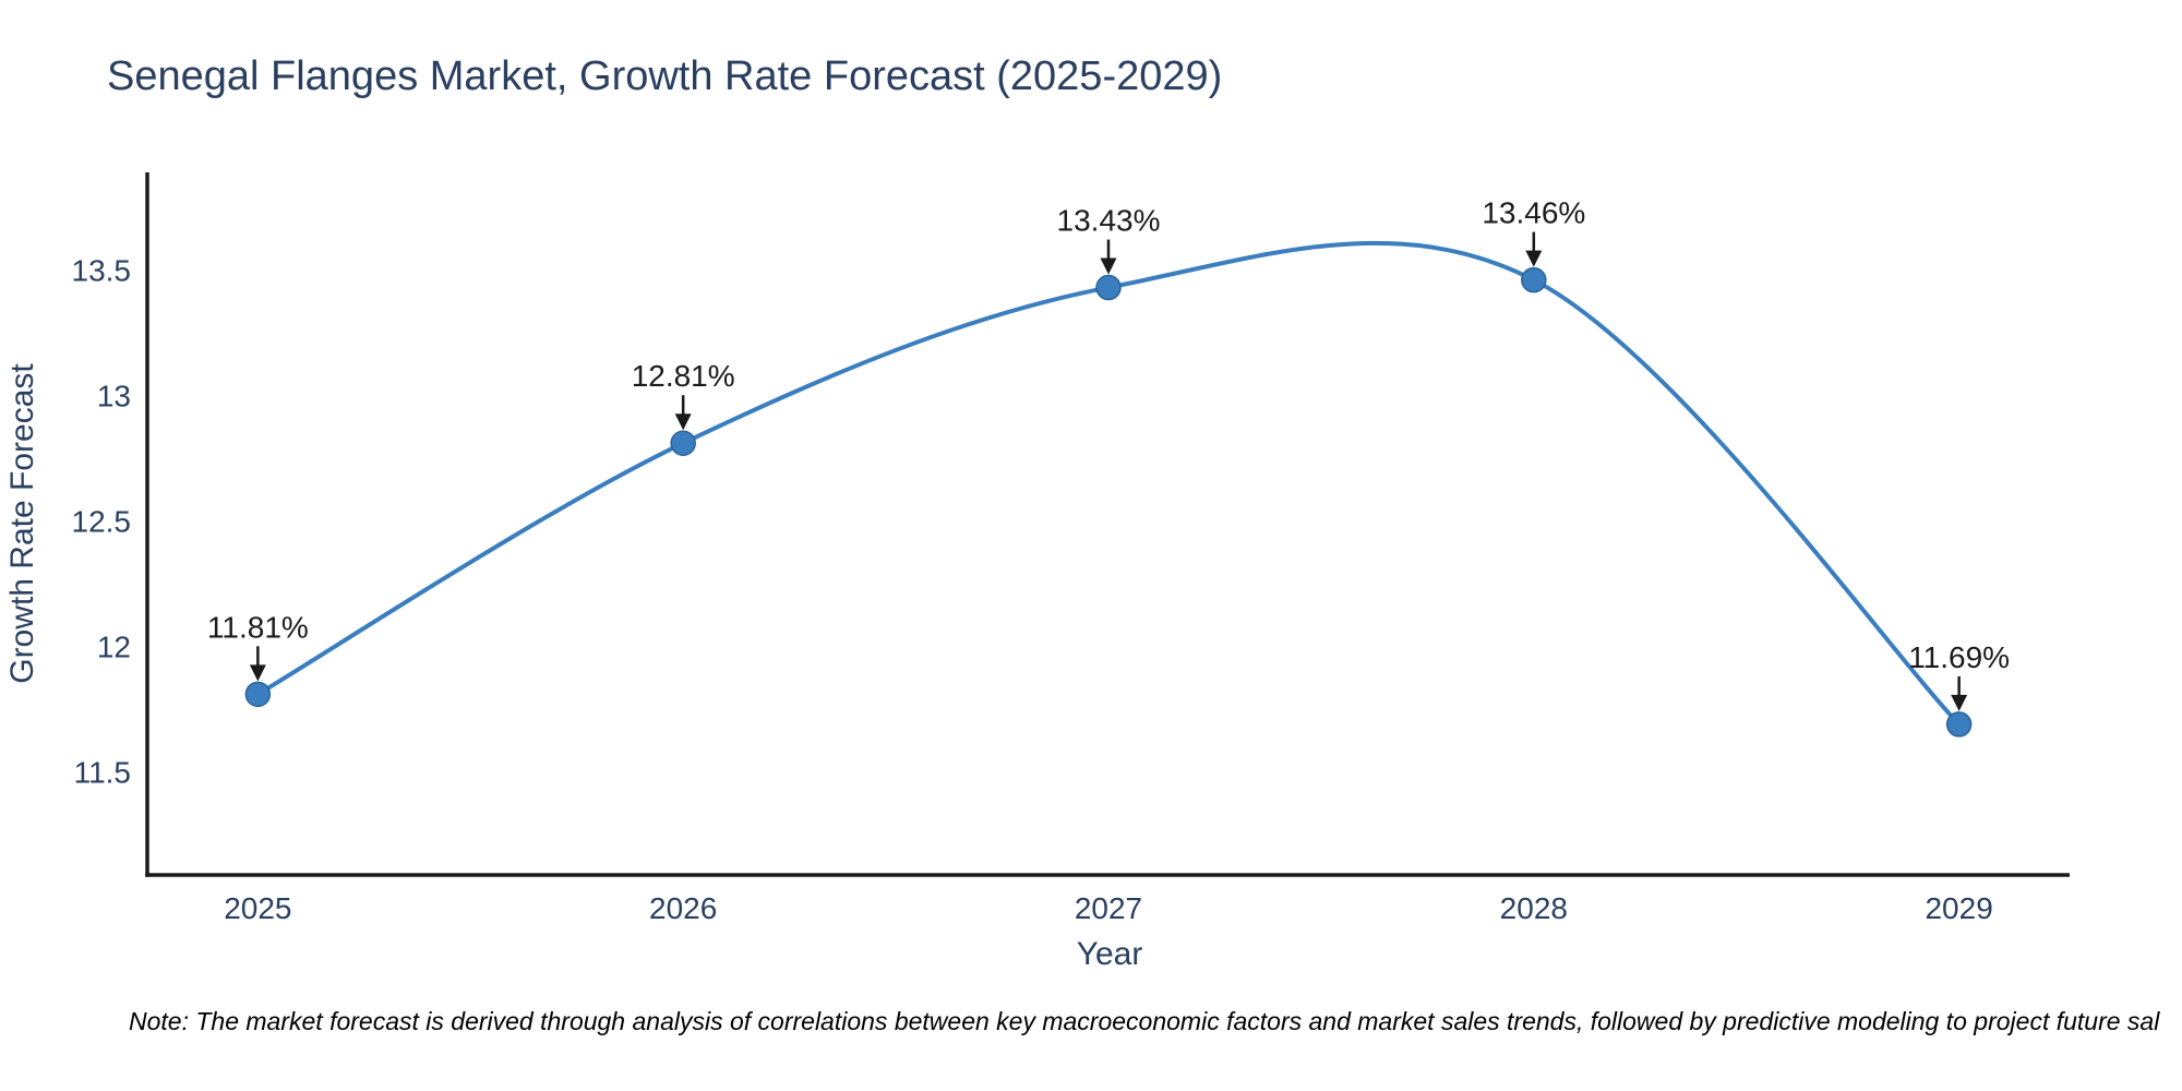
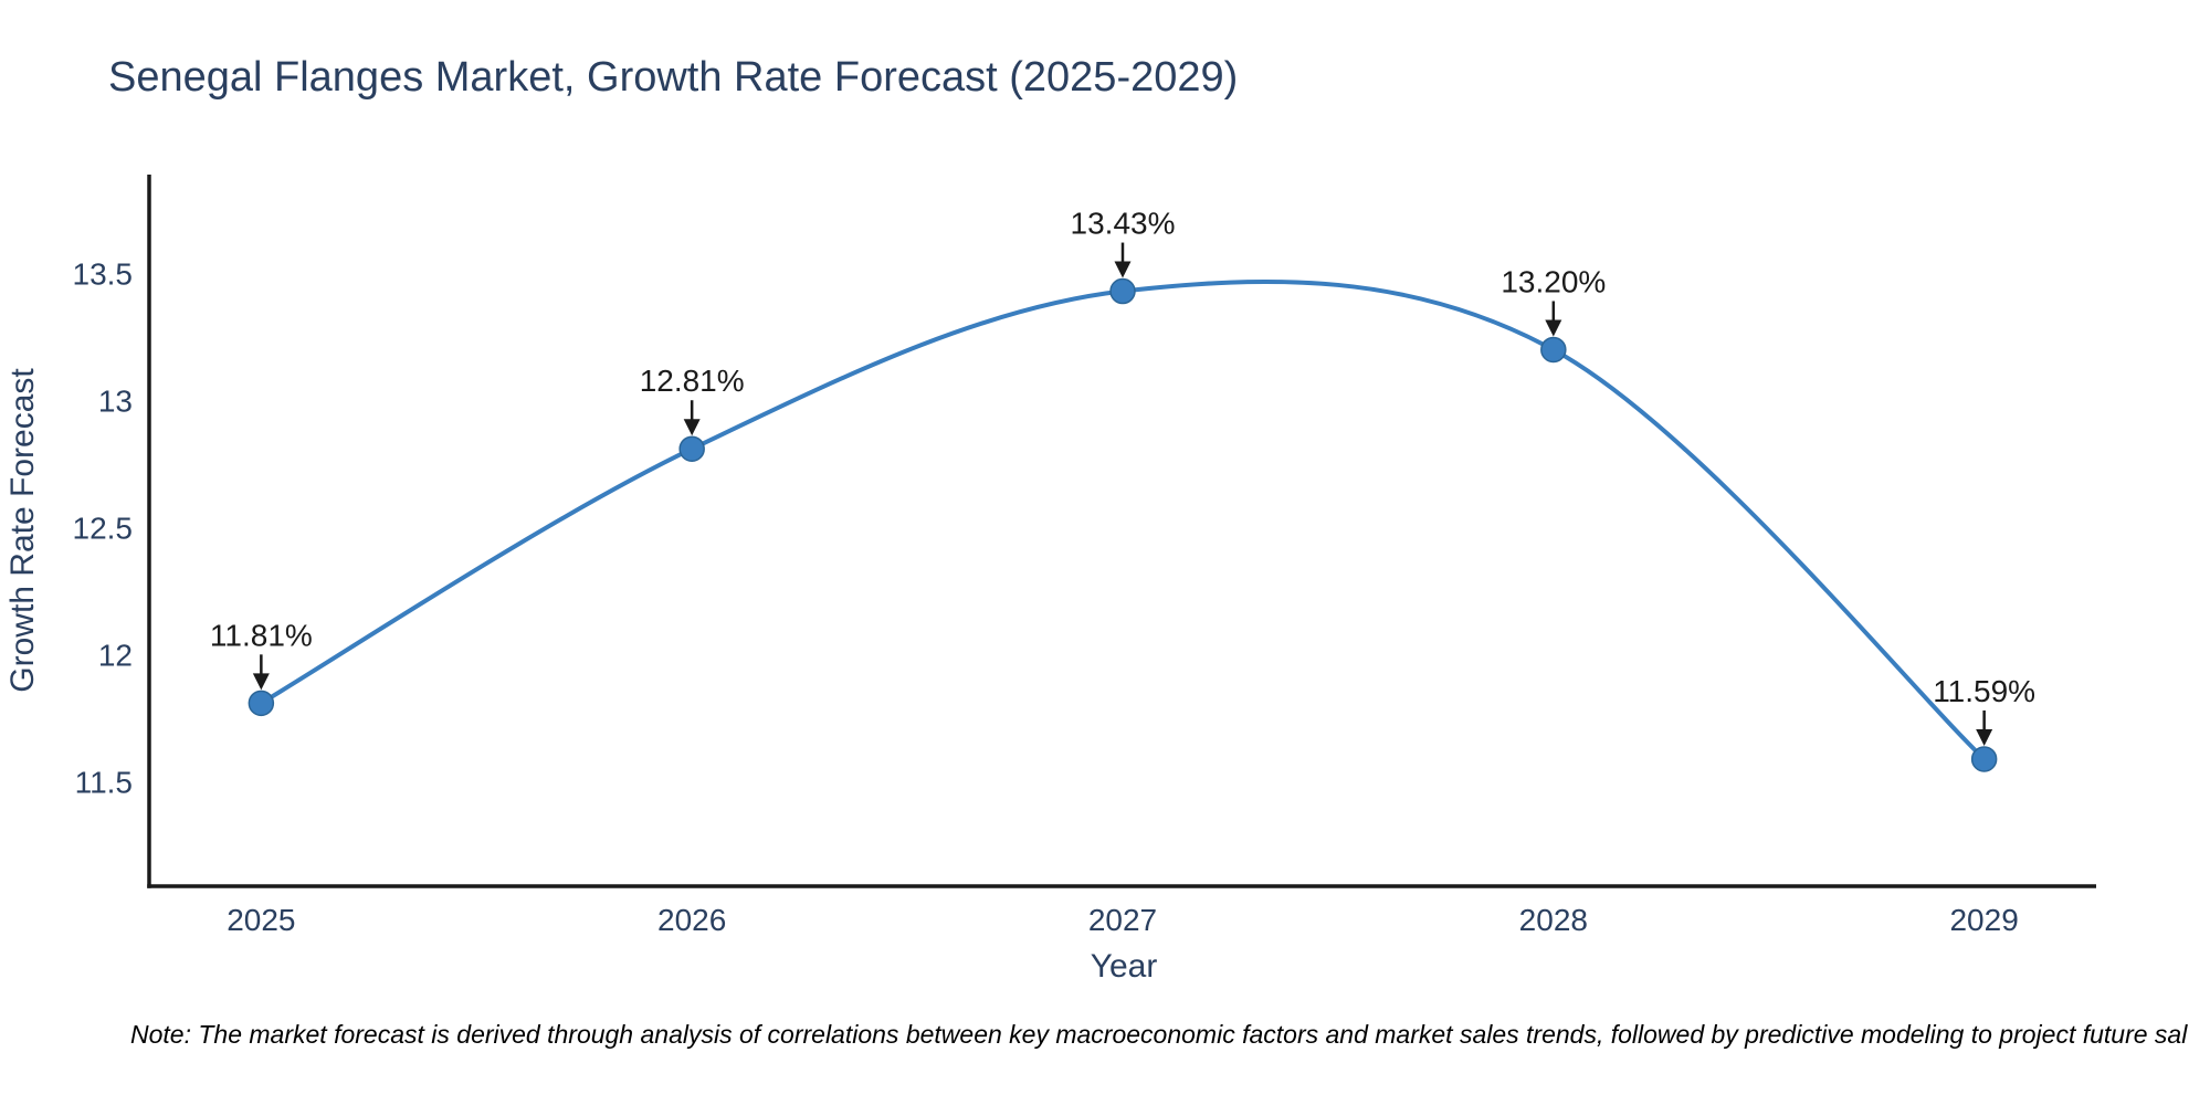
2028: 13.46% -> 13.20%
2029: 11.69% -> 11.59%
